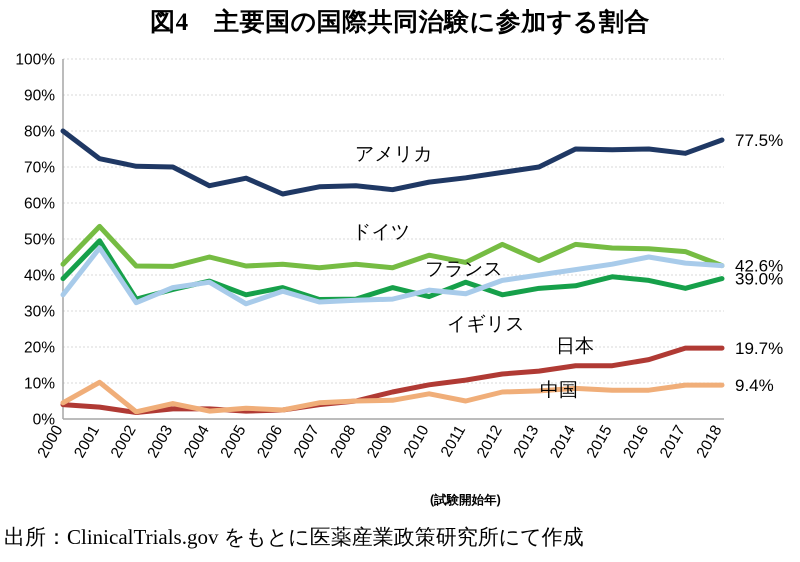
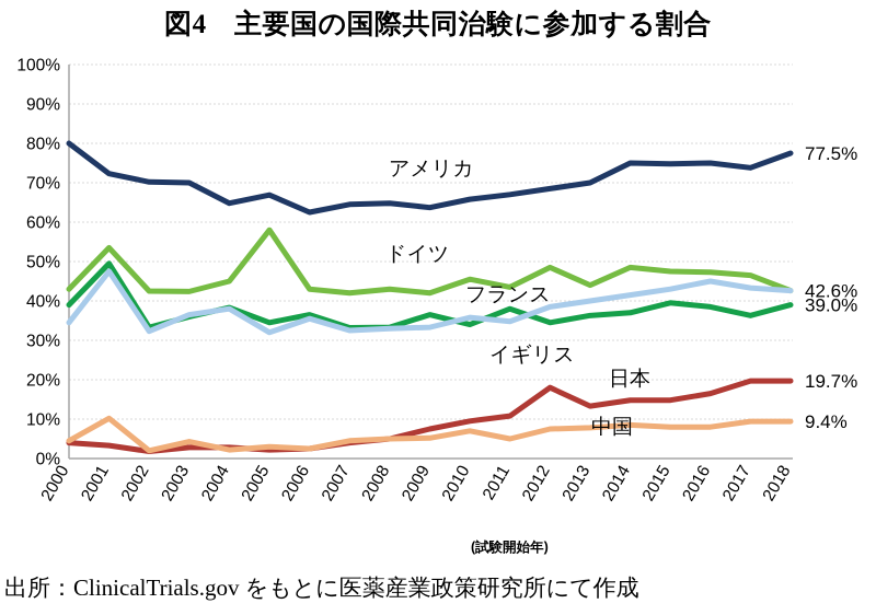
ドイツ/2005: 42% -> 58%
日本/2012: 12% -> 18%
